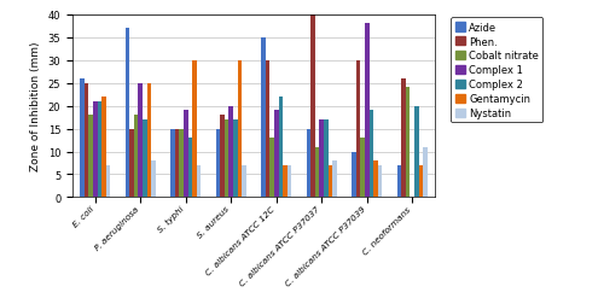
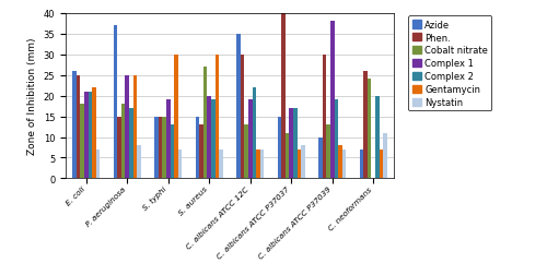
Phen./S. aureus: 18 -> 13
Cobalt nitrate/S. aureus: 17 -> 27
Complex 2/S. aureus: 17 -> 19
